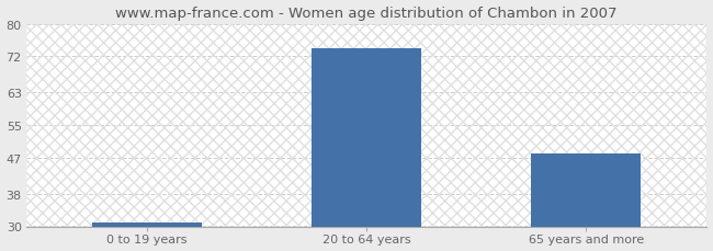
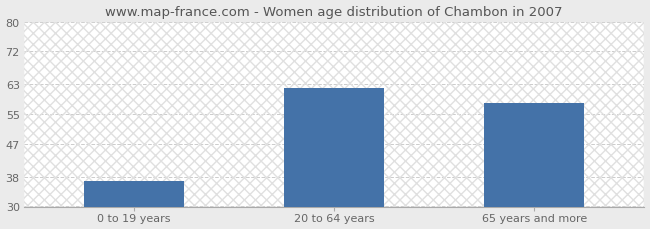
0 to 19 years: 31 -> 37
20 to 64 years: 74 -> 62
65 years and more: 48 -> 58
